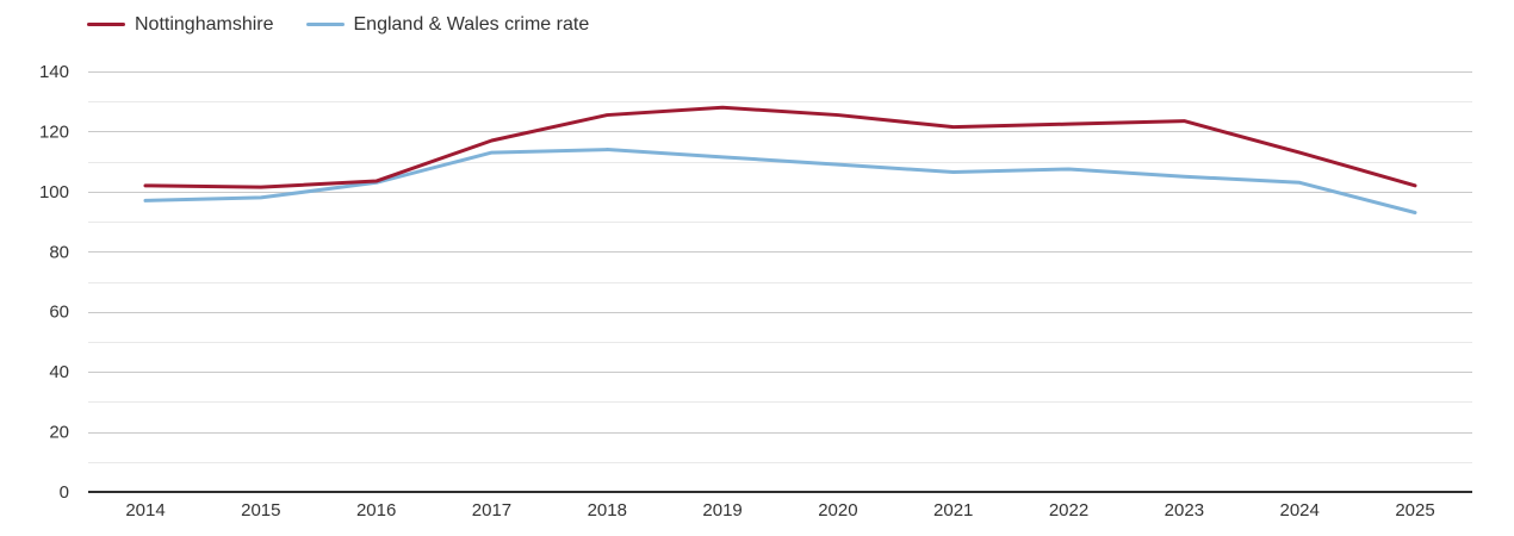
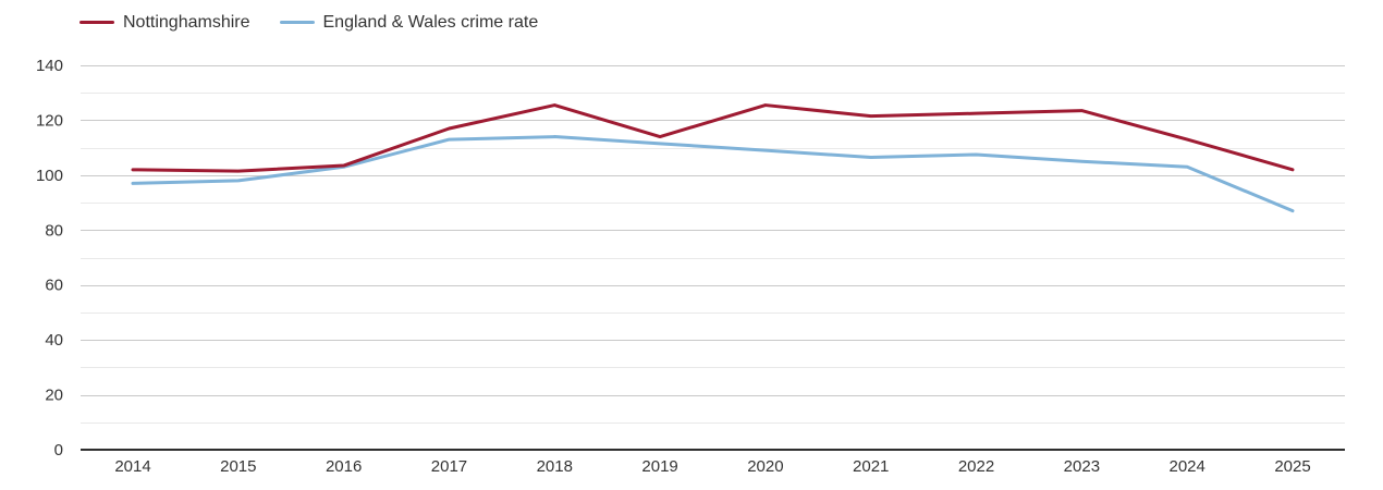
Nottinghamshire/2019: 128 -> 114
England & Wales crime rate/2025: 93 -> 87
